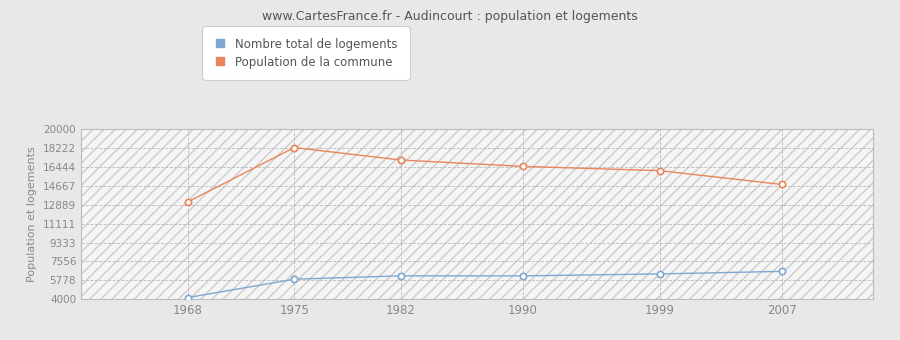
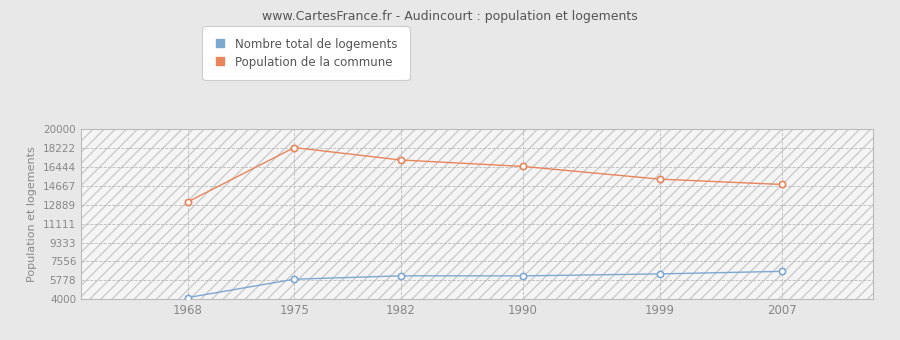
Population de la commune/1999: 16100 -> 15300
